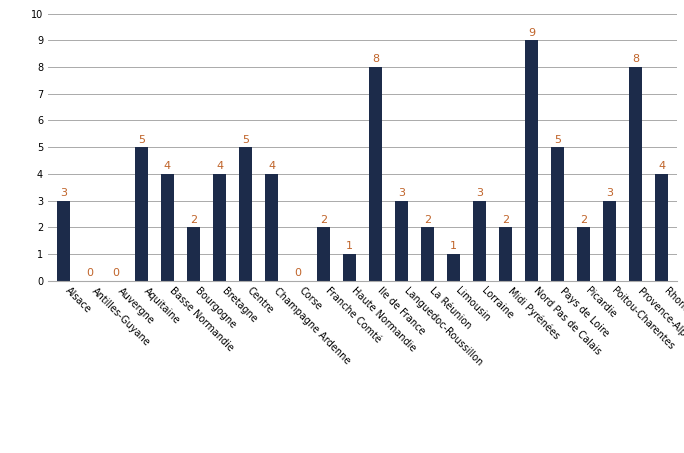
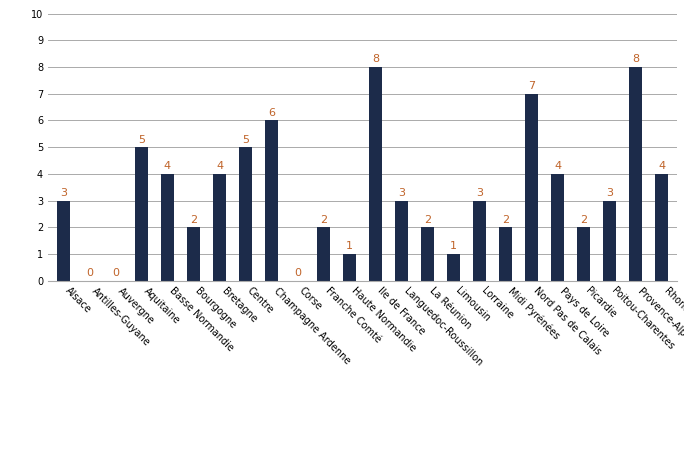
Champagne Ardenne: 4 -> 6
Nord Pas de Calais: 9 -> 7
Pays de Loire: 5 -> 4
